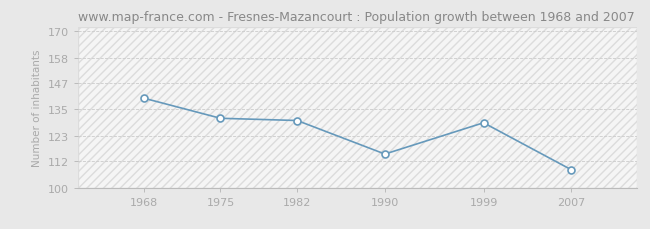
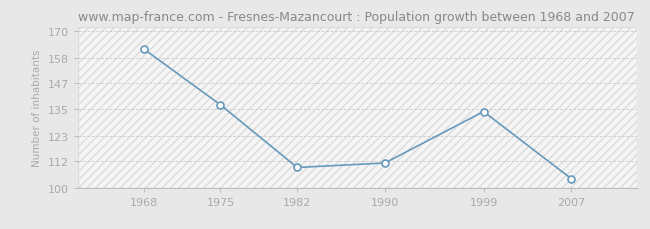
1968: 140 -> 162
1975: 131 -> 137
1982: 130 -> 109
1990: 115 -> 111
1999: 129 -> 134
2007: 108 -> 104
